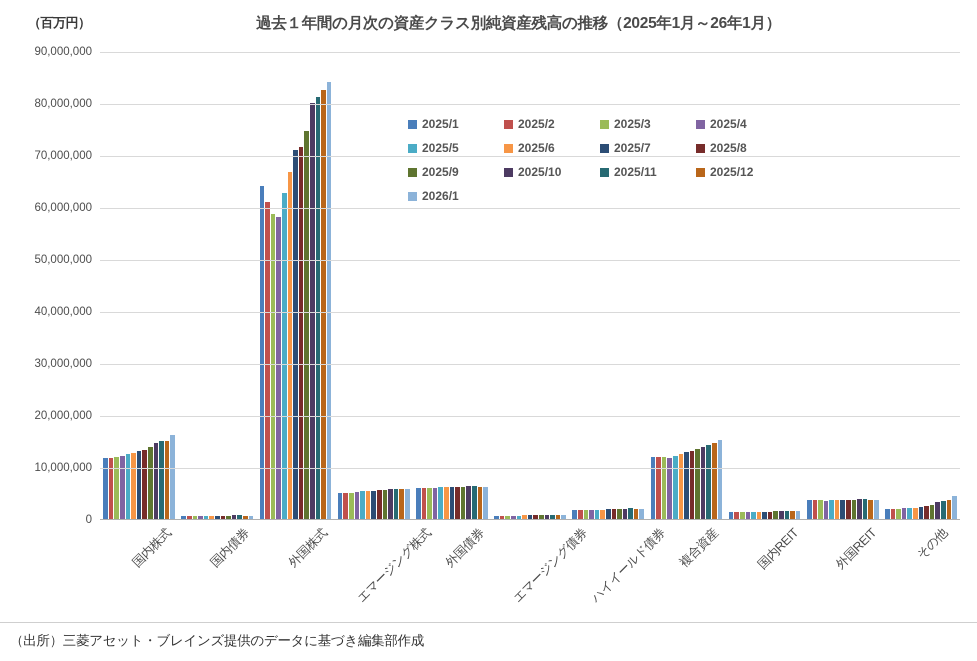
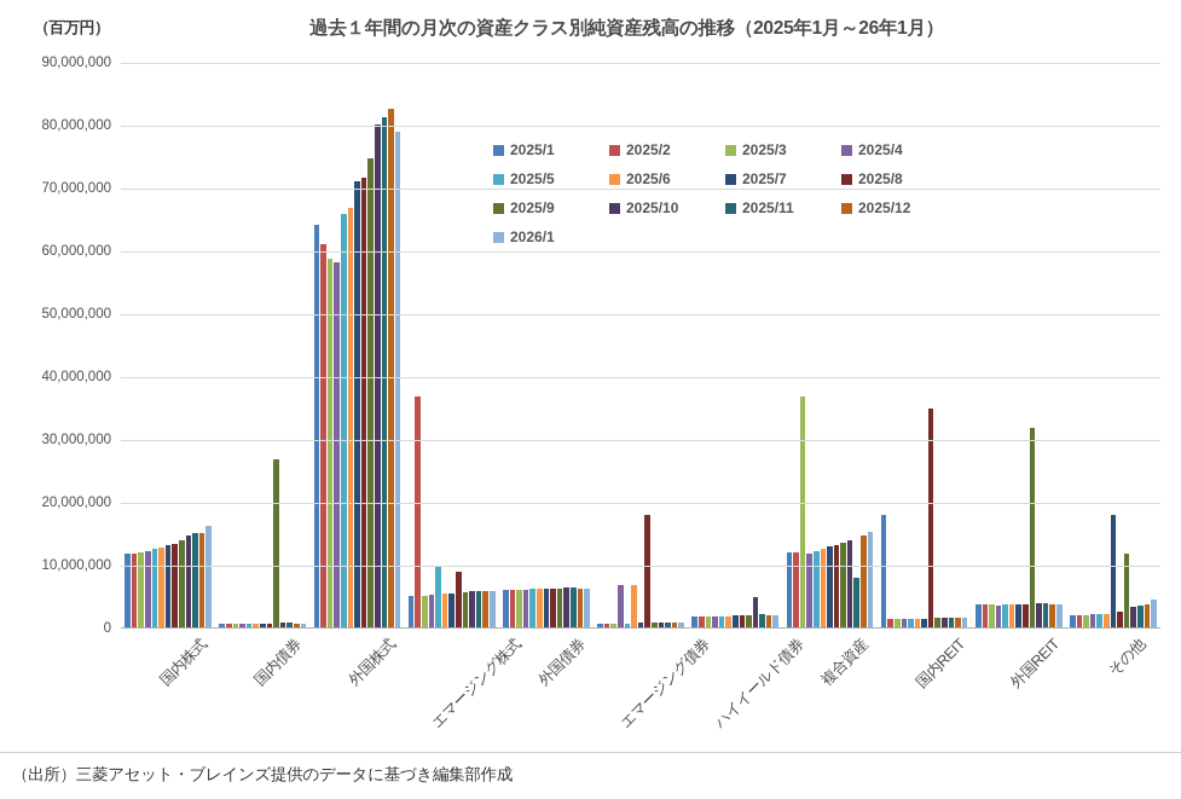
2025/9/国内債券: 1000000 -> 27000000
2025/5/外国株式: 63000000 -> 66000000
2026/1/外国株式: 84000000 -> 79000000
2025/2/エマージング株式: 5000000 -> 37000000
2025/5/エマージング株式: 6000000 -> 10000000
2025/8/エマージング株式: 6000000 -> 9000000
2025/4/エマージング債券: 1000000 -> 7000000
2025/6/エマージング債券: 1000000 -> 7000000
2025/8/エマージング債券: 1000000 -> 18000000
2025/10/ハイイールド債券: 2000000 -> 5000000
2025/3/複合資産: 12000000 -> 37000000
2025/11/複合資産: 14000000 -> 8000000
2025/1/国内REIT: 2000000 -> 18000000
2025/8/国内REIT: 2000000 -> 35000000
2025/9/外国REIT: 4000000 -> 32000000
2025/7/その他: 2000000 -> 18000000
2025/9/その他: 3000000 -> 12000000
